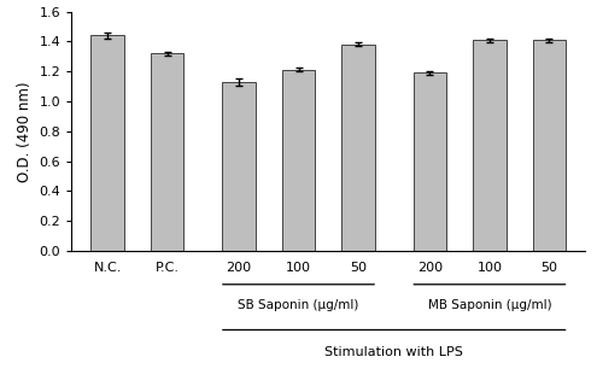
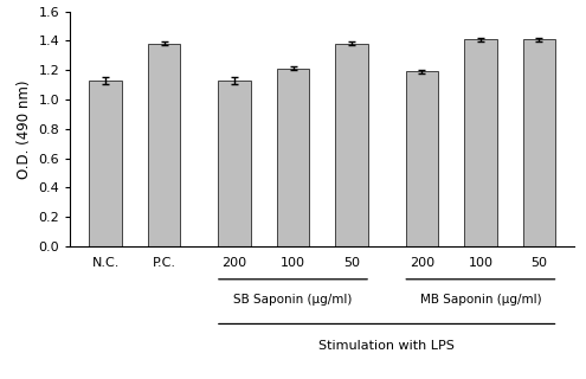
N.C.: 1.44 -> 1.13
P.C.: 1.32 -> 1.38
